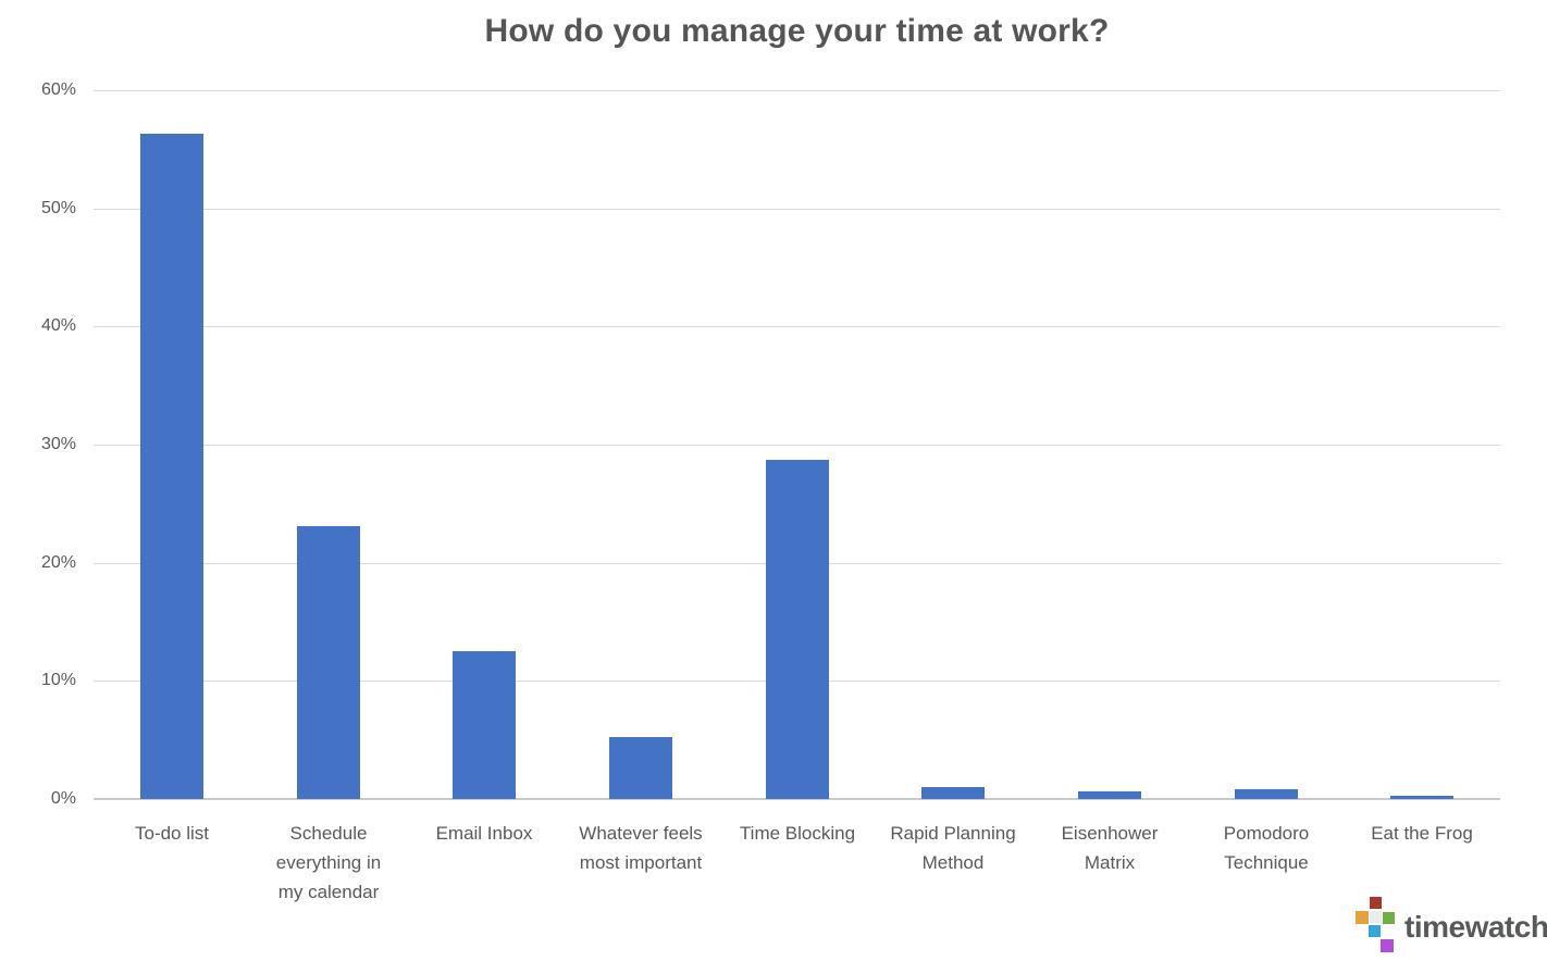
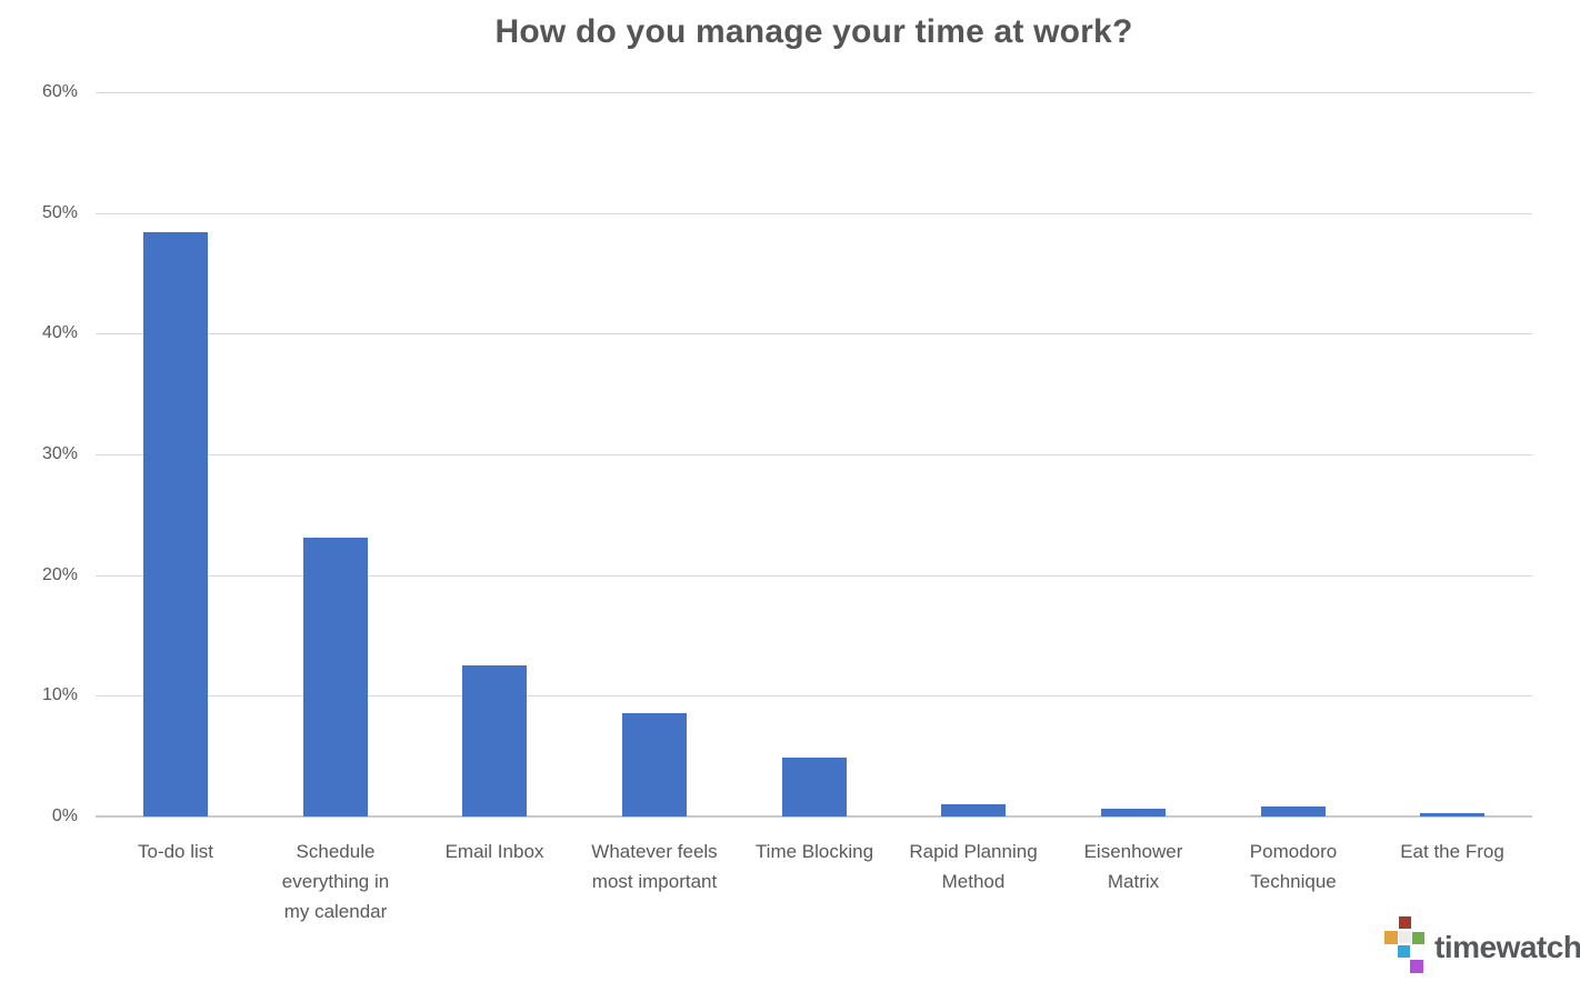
To-do list: 56.3% -> 48.4%
Whatever feels most important: 5.2% -> 8.6%
Time Blocking: 28.7% -> 4.9%
